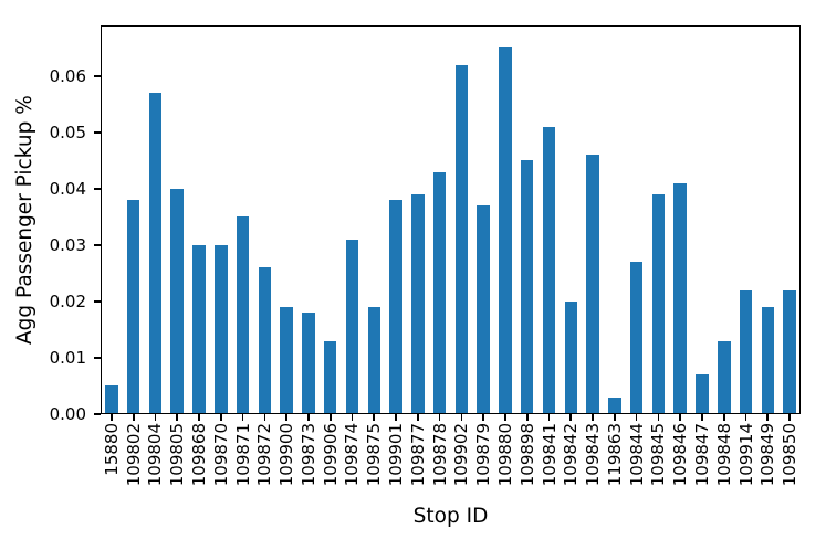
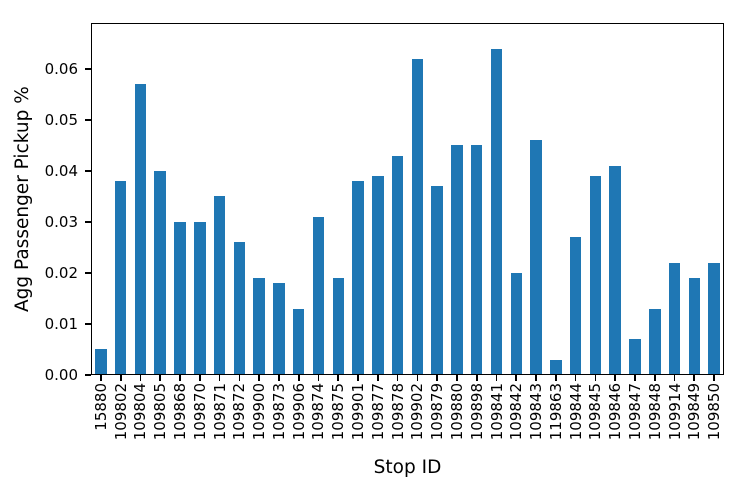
109880: 0.065 -> 0.045
109841: 0.051 -> 0.064
